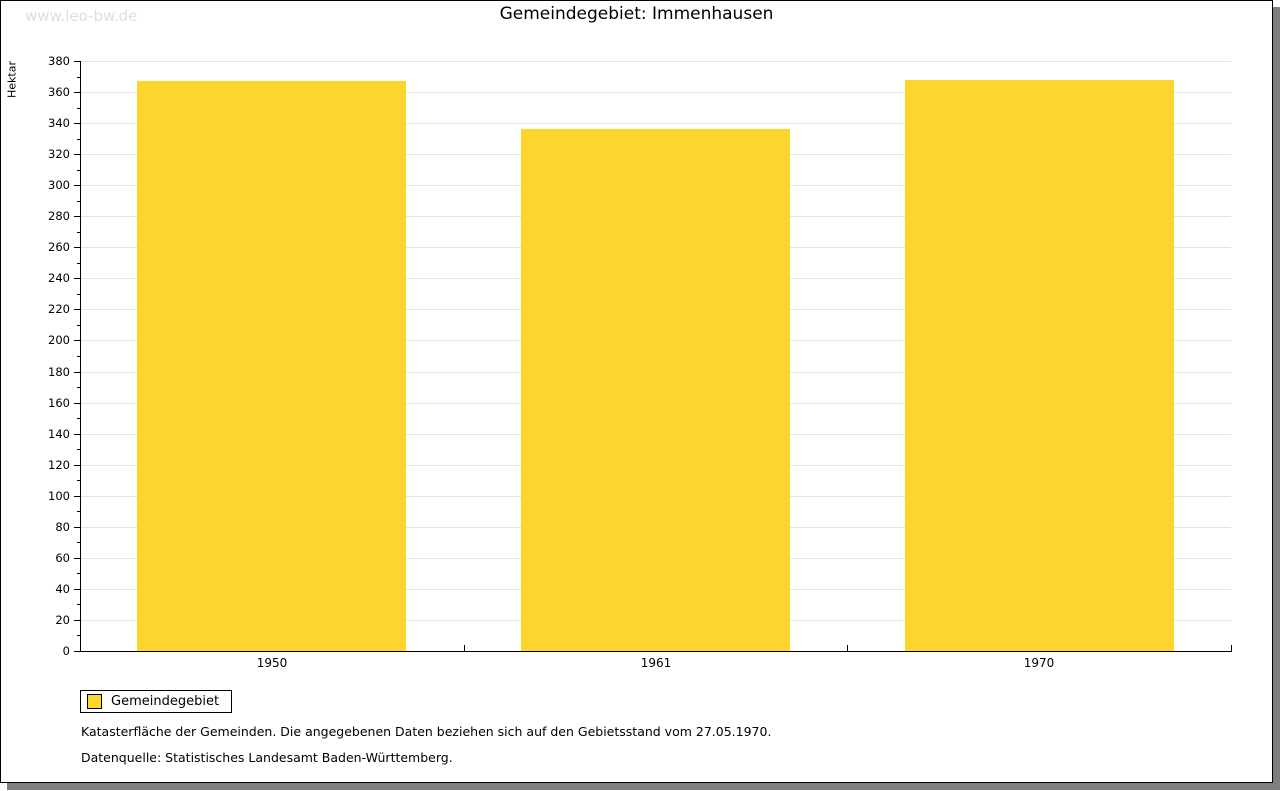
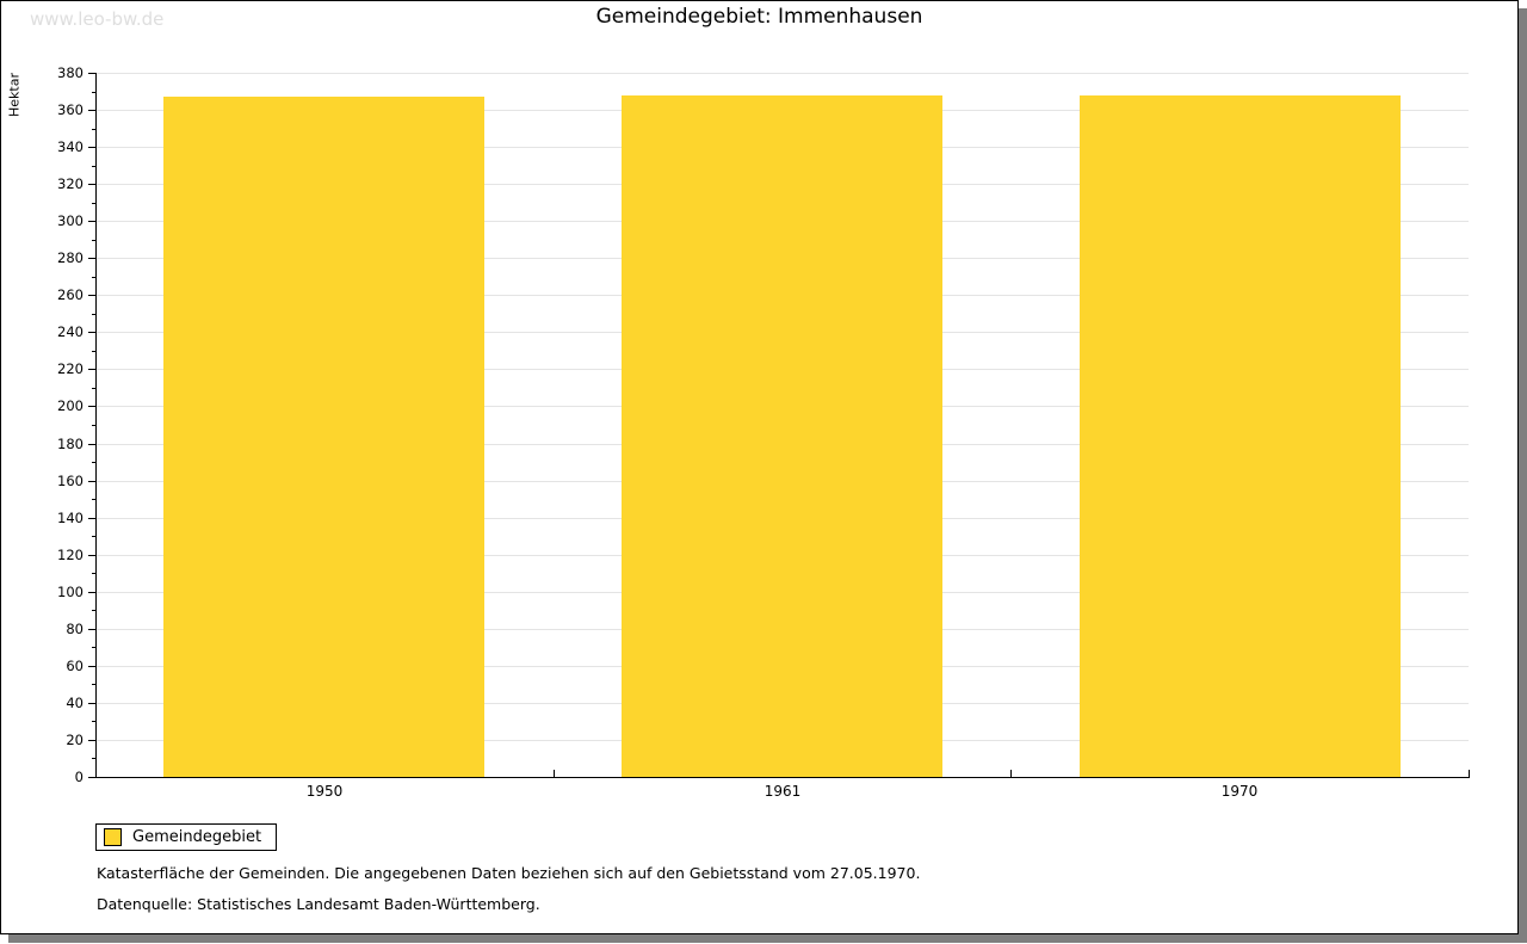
1961: 336 -> 368
